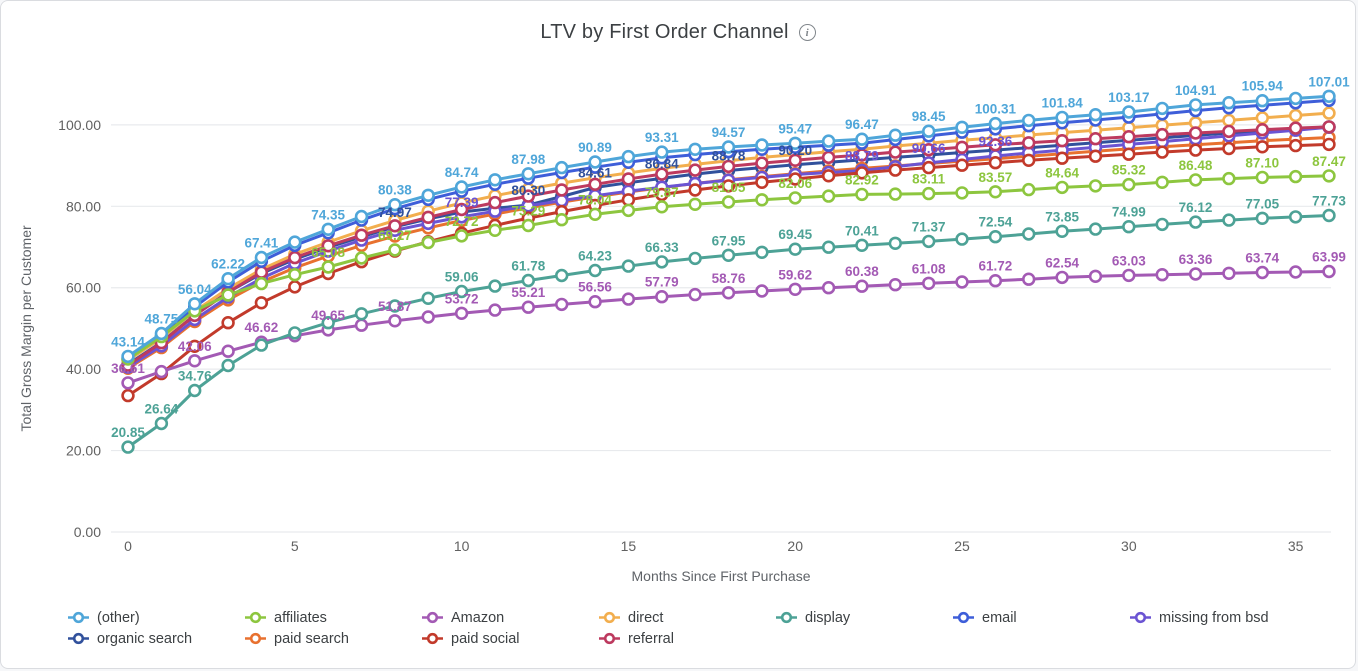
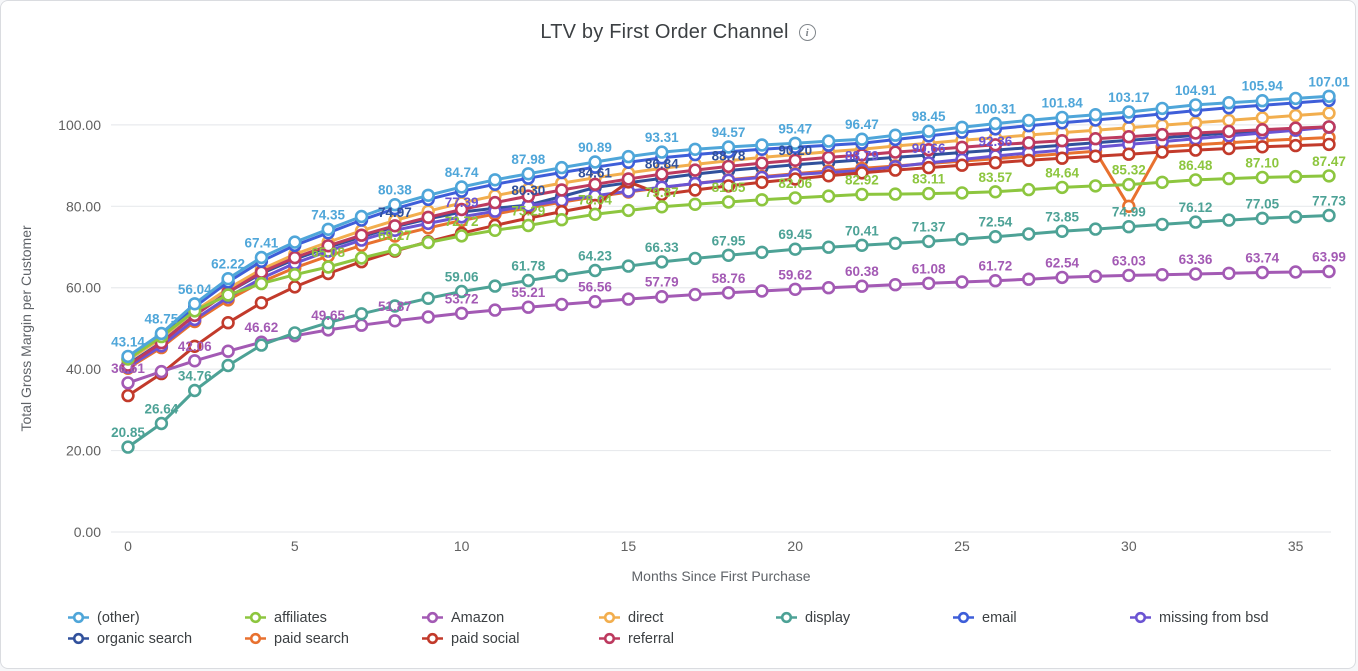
paid social/15: 82 -> 86
paid search/30: 94 -> 80
